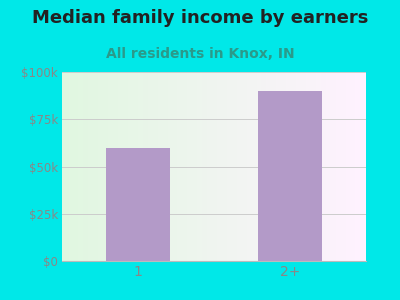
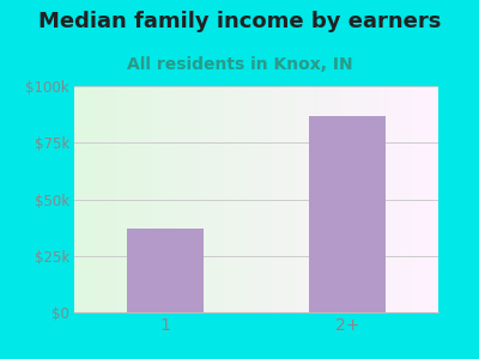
1: $60k -> $37k
2+: $90k -> $87k
